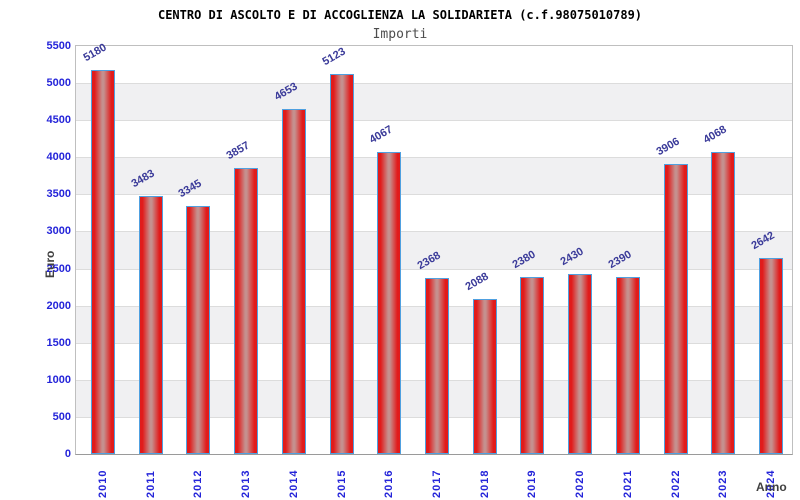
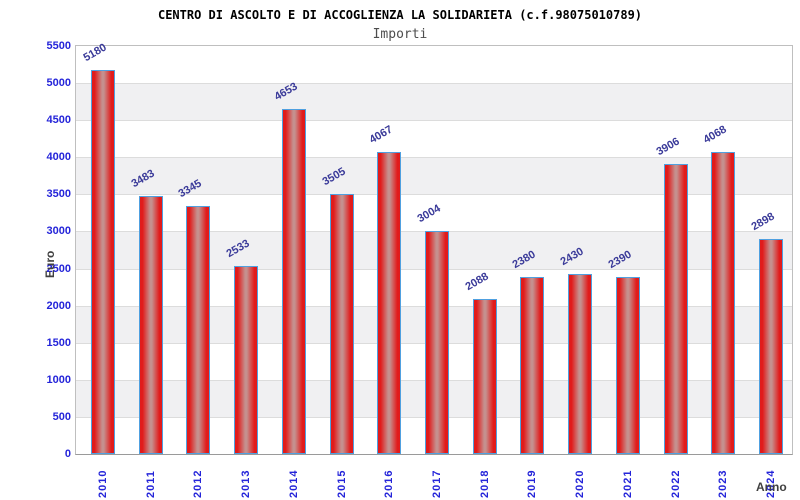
2013: 3857 -> 2533
2015: 5123 -> 3505
2017: 2368 -> 3004
2024: 2642 -> 2898
